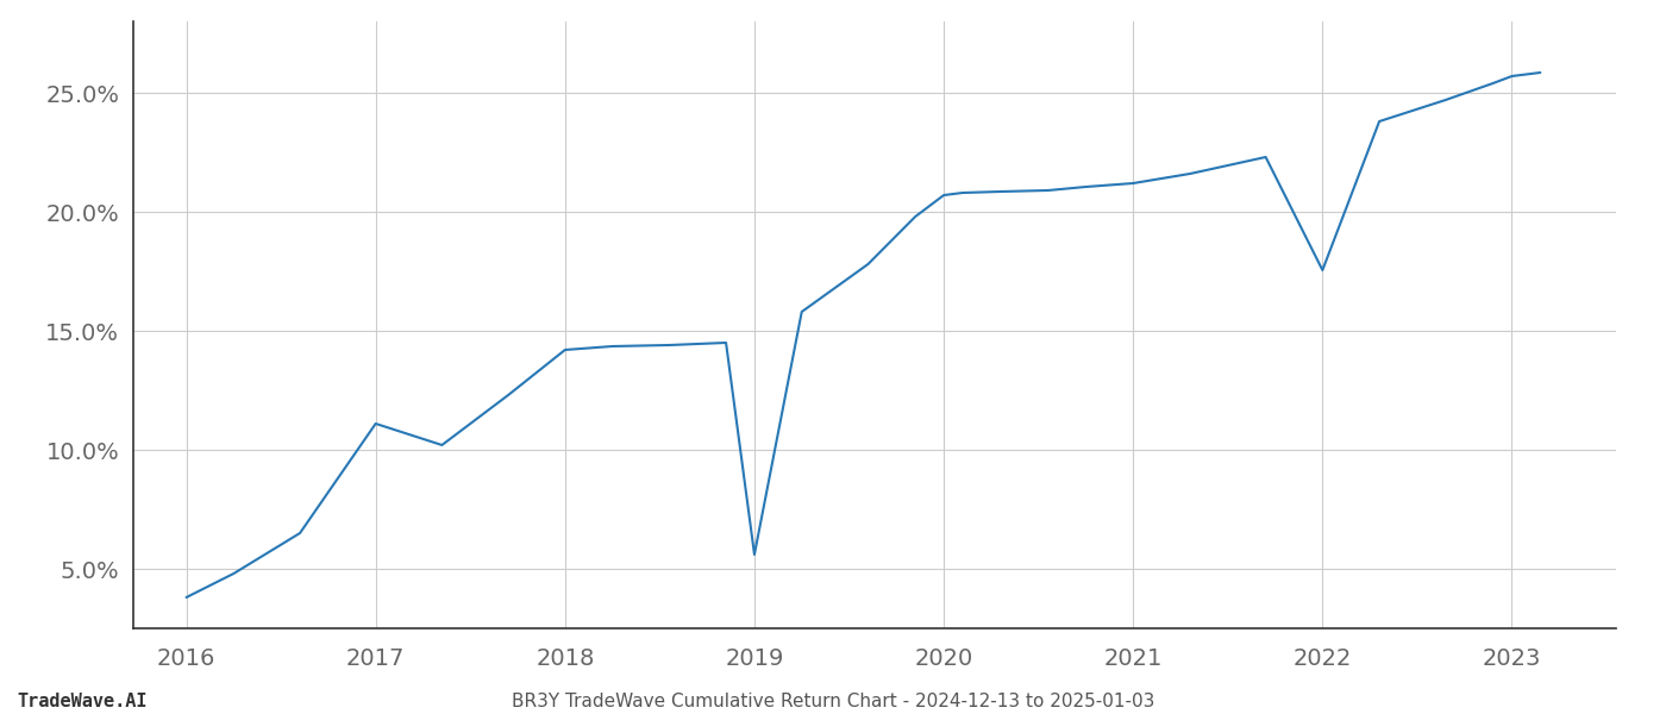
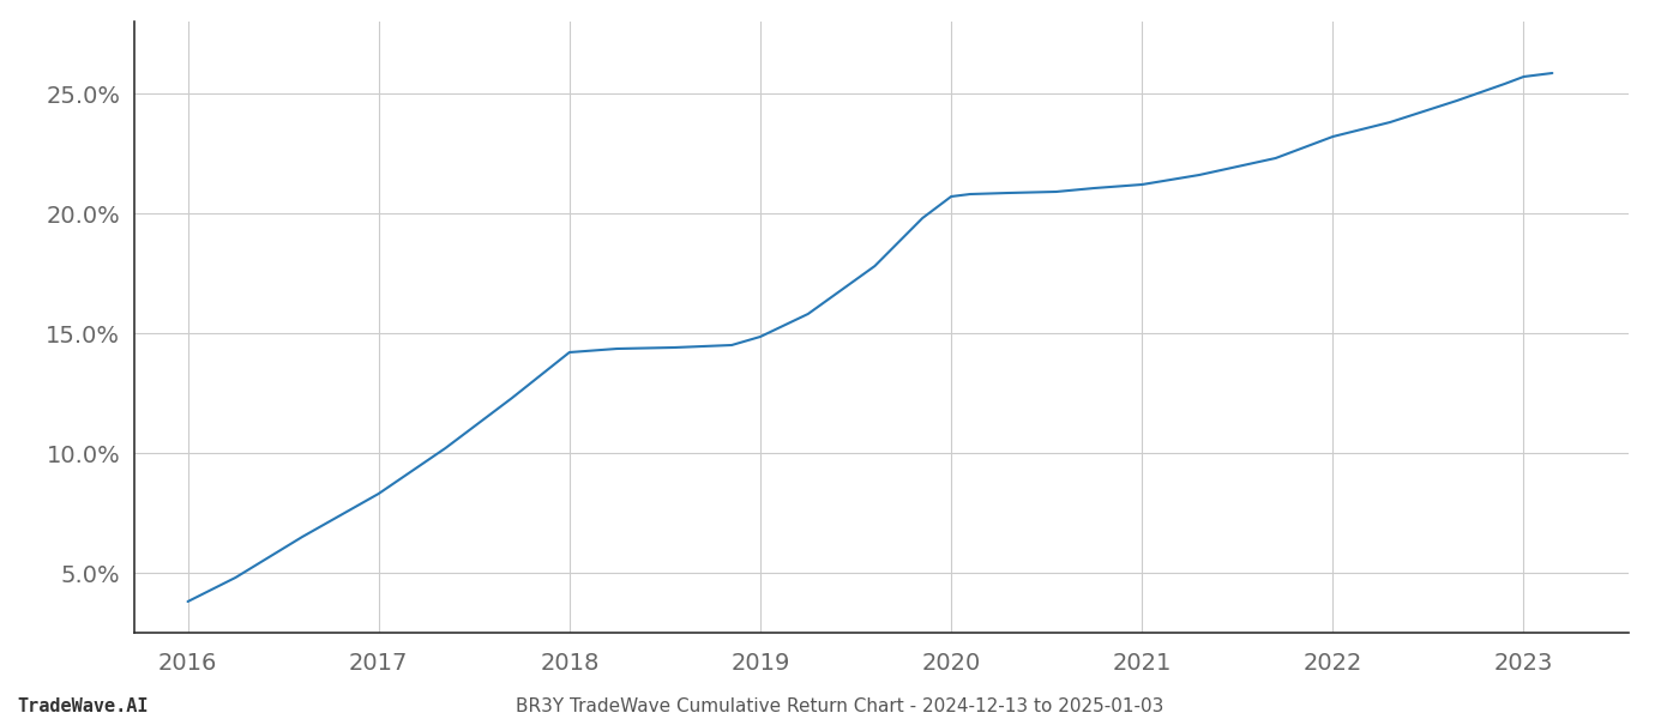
2017: 11.10% -> 8.30%
2019: 5.60% -> 14.85%
2022: 17.55% -> 23.20%
